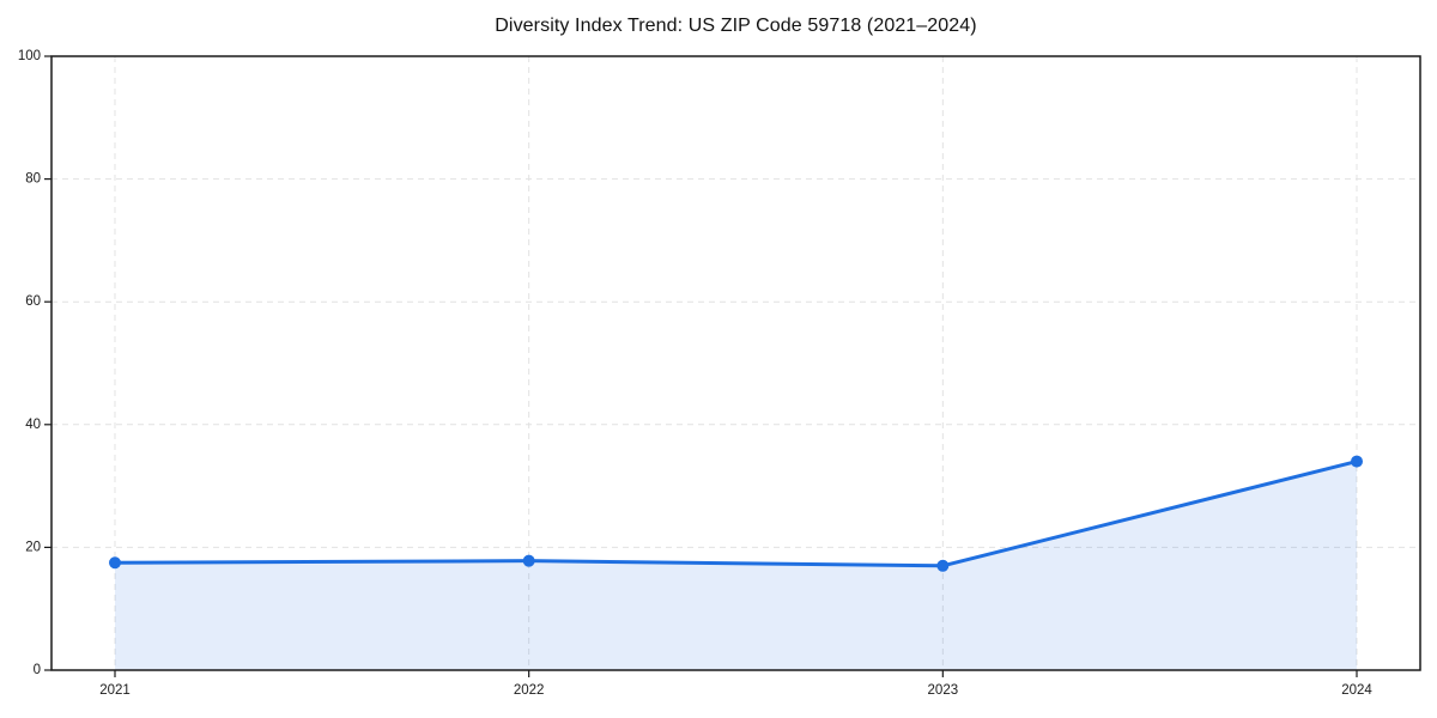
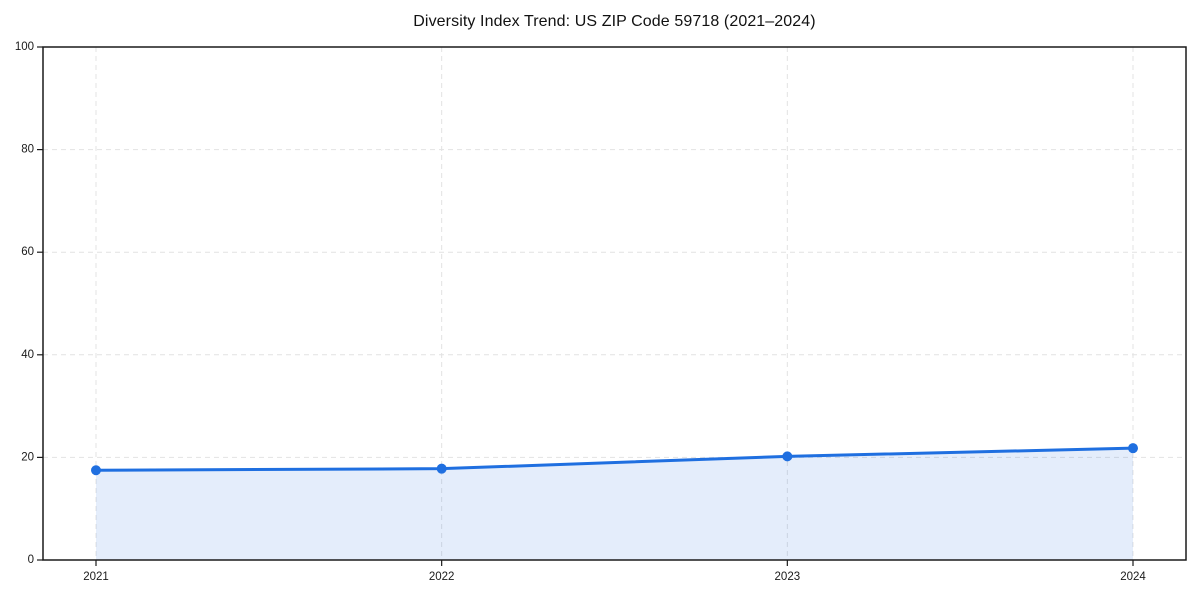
2023: 17 -> 20
2024: 34 -> 22
